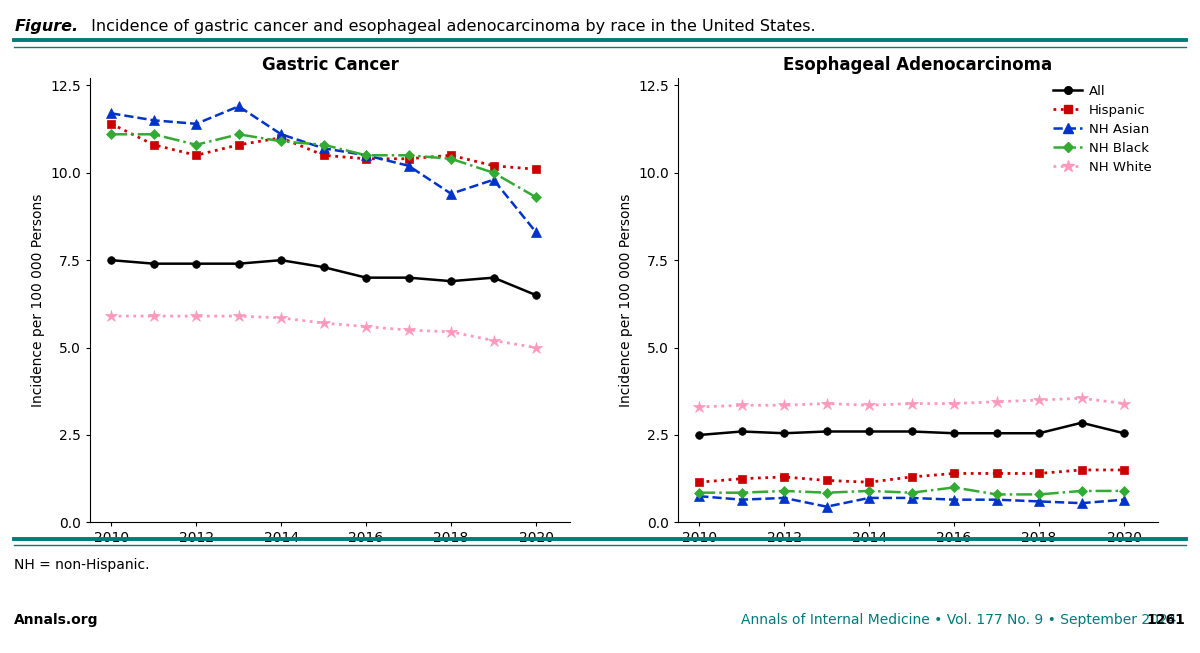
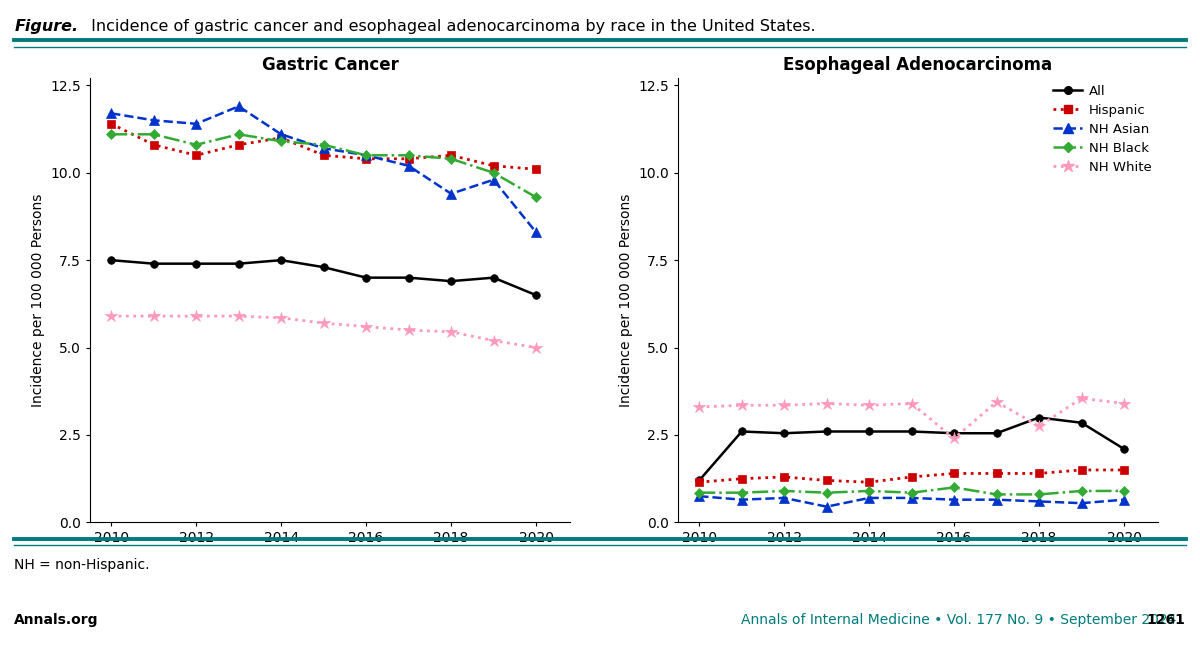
Esophageal Adenocarcinoma/All/2010: 2.50 -> 1.20
Esophageal Adenocarcinoma/NH White/2016: 3.40 -> 2.40
Esophageal Adenocarcinoma/All/2018: 2.55 -> 3.00
Esophageal Adenocarcinoma/NH White/2018: 3.50 -> 2.75
Esophageal Adenocarcinoma/All/2020: 2.55 -> 2.10
